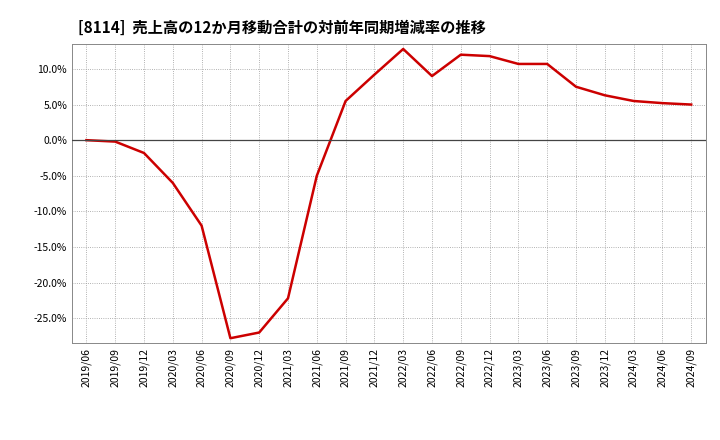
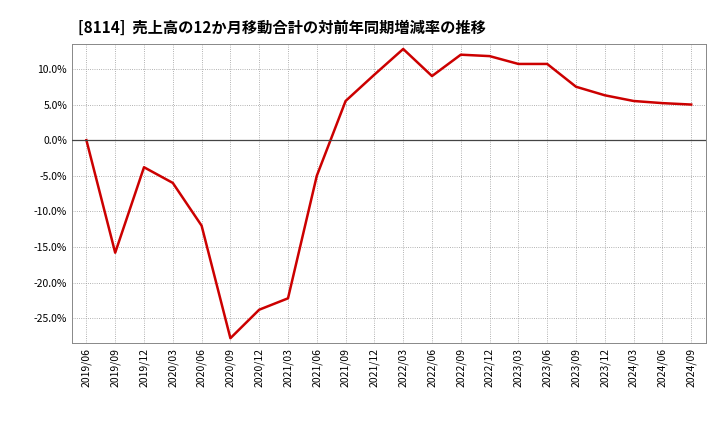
2019/09: -0.2% -> -15.8%
2019/12: -1.8% -> -3.8%
2020/12: -27.0% -> -23.8%
